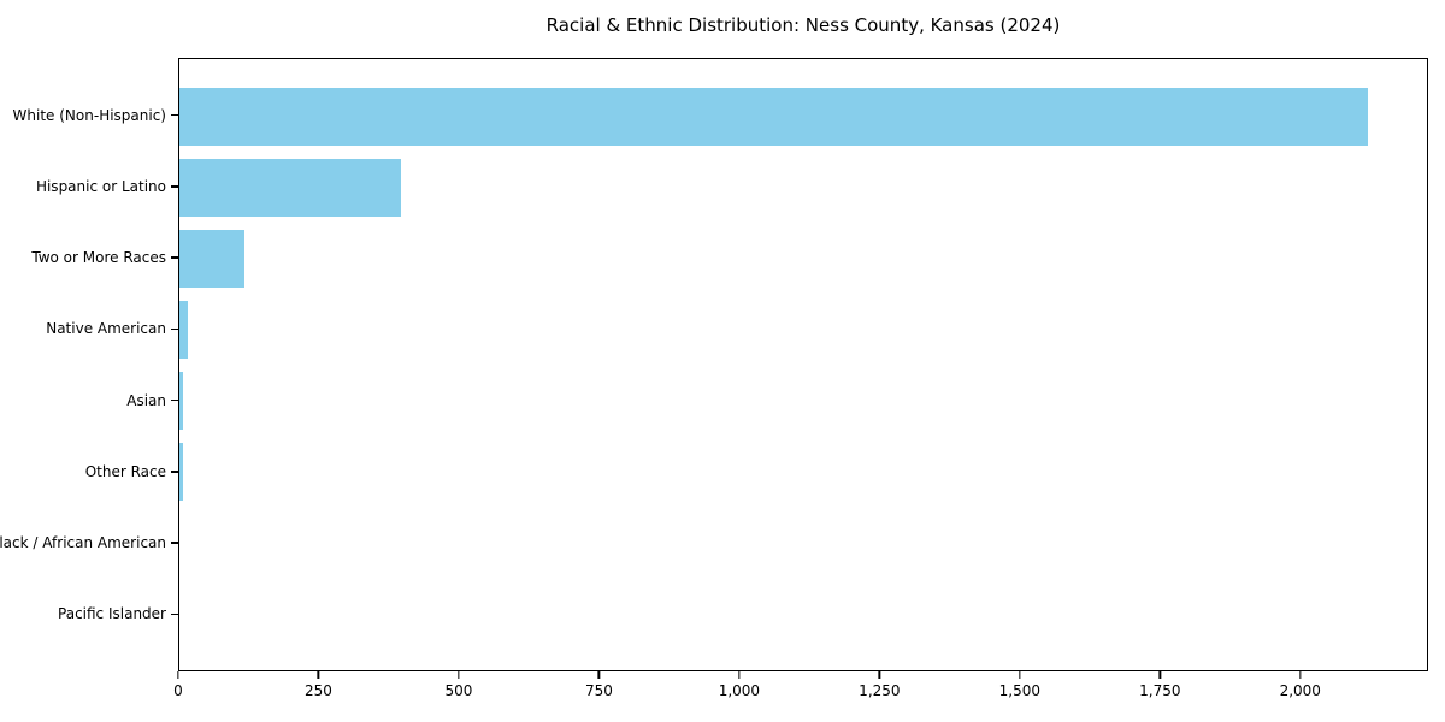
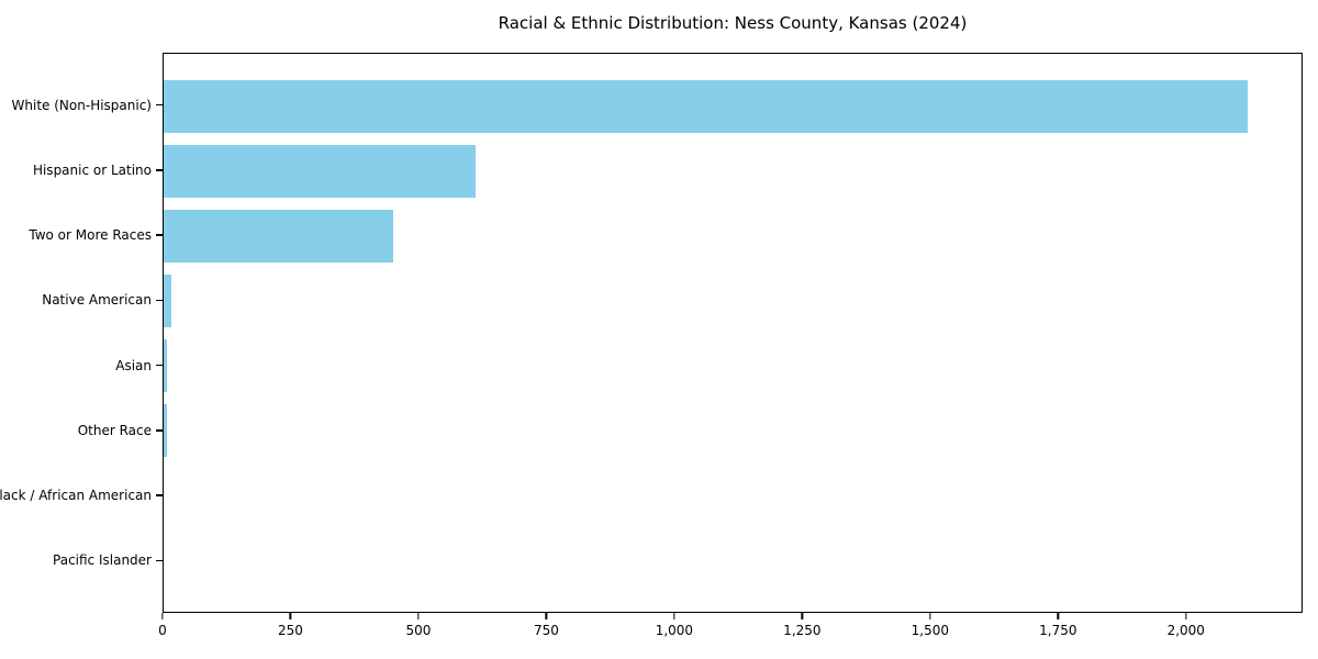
Hispanic or Latino: 400 -> 610
Two or More Races: 120 -> 450
